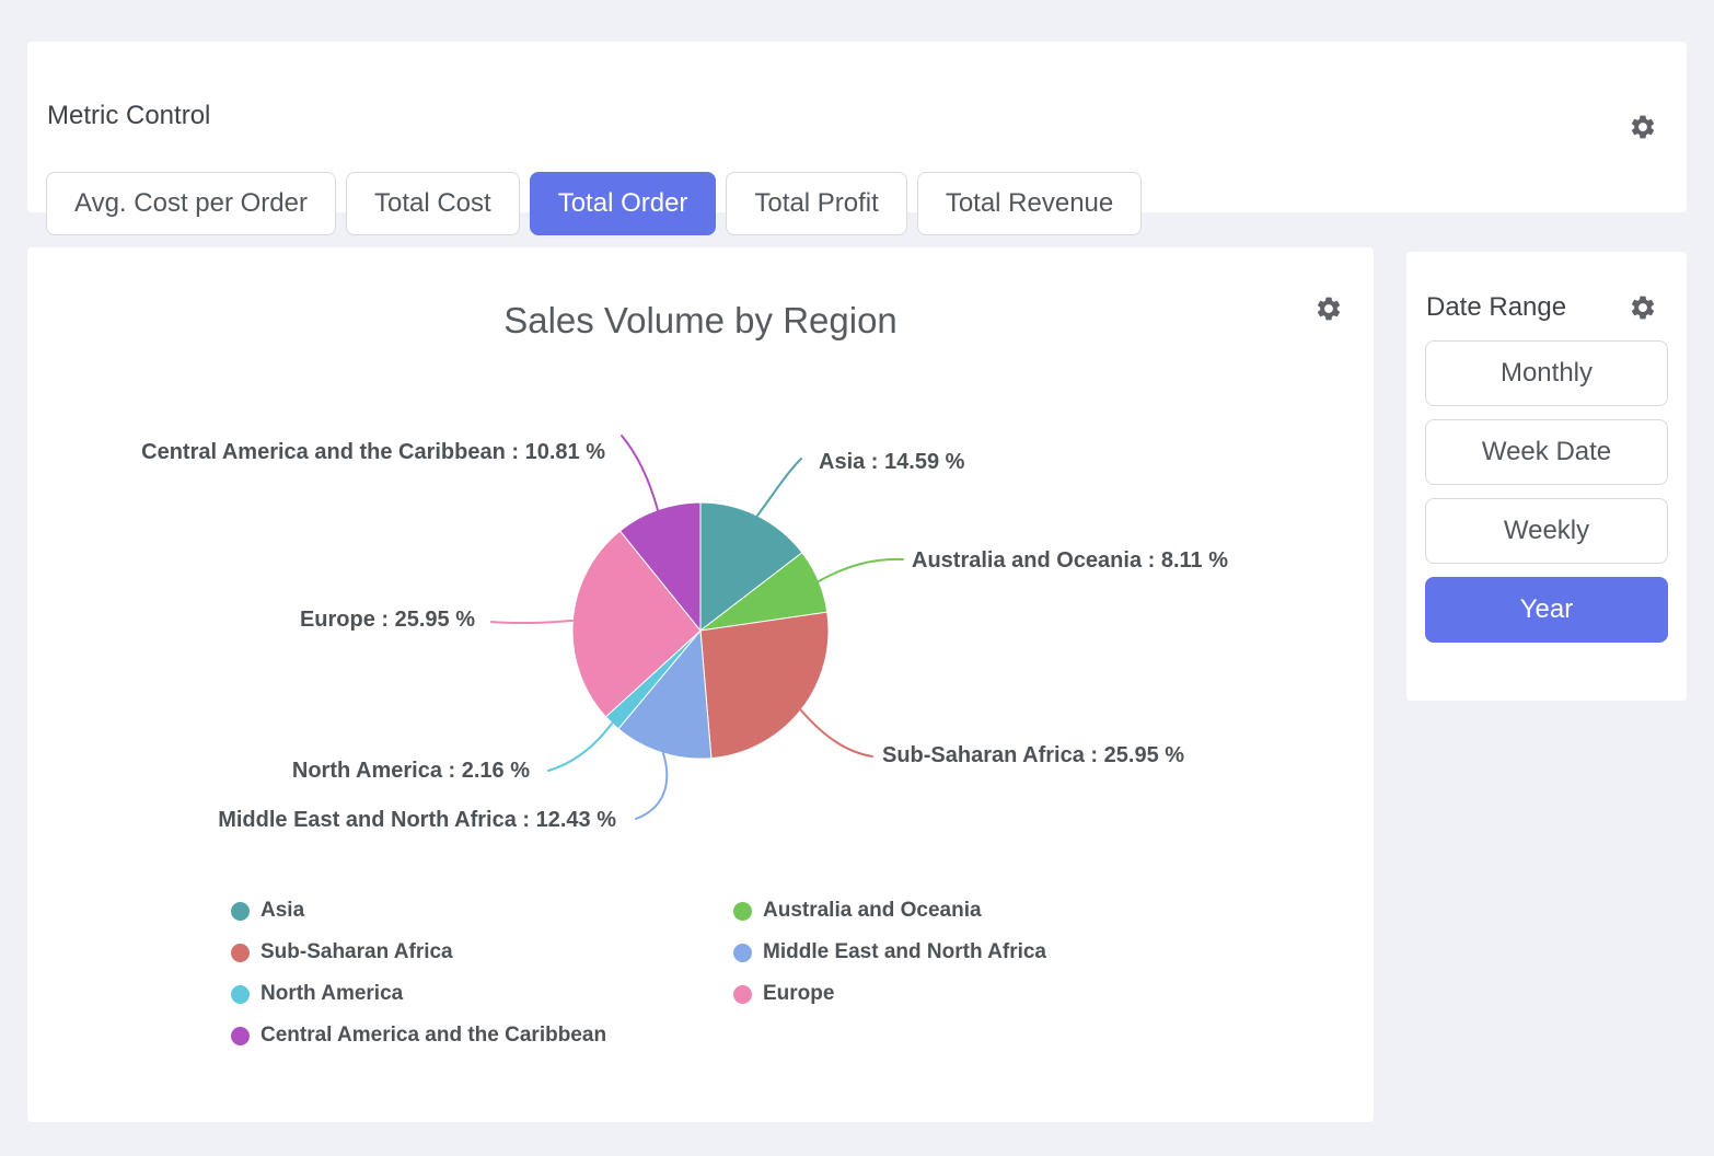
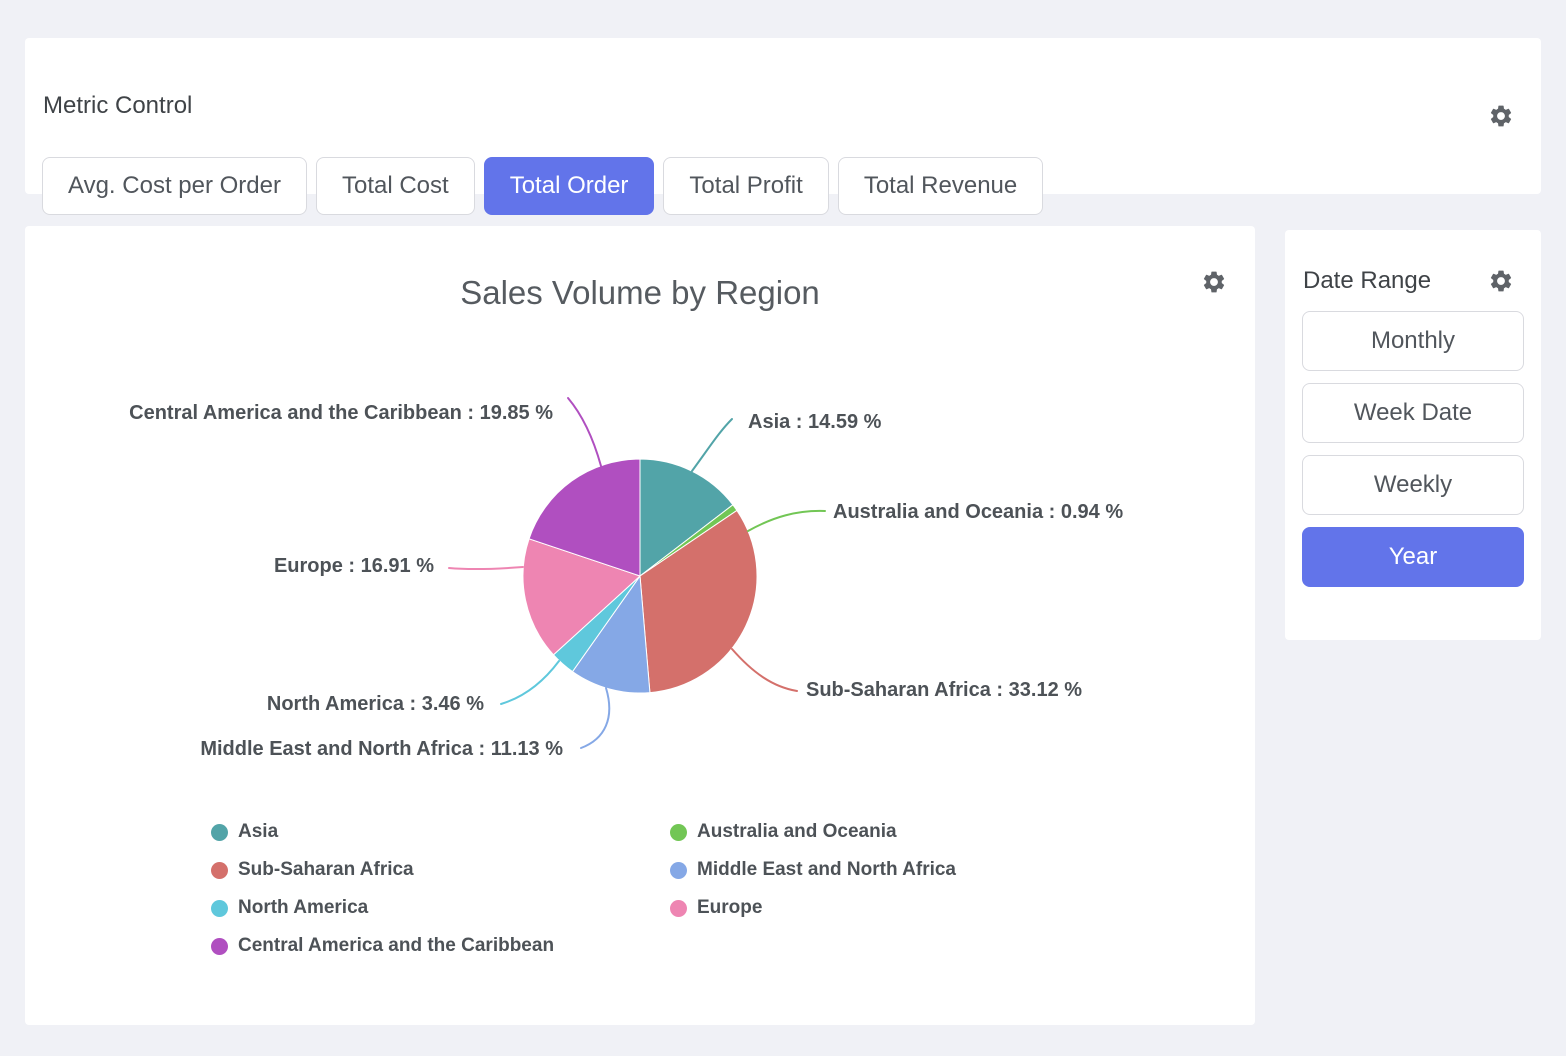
Australia and Oceania: 8.11 -> 0.94
Sub-Saharan Africa: 25.95 -> 33.12
Middle East and North Africa: 12.43 -> 11.13
North America: 2.16 -> 3.46
Europe: 25.95 -> 16.91
Central America and the Caribbean: 10.81 -> 19.85
